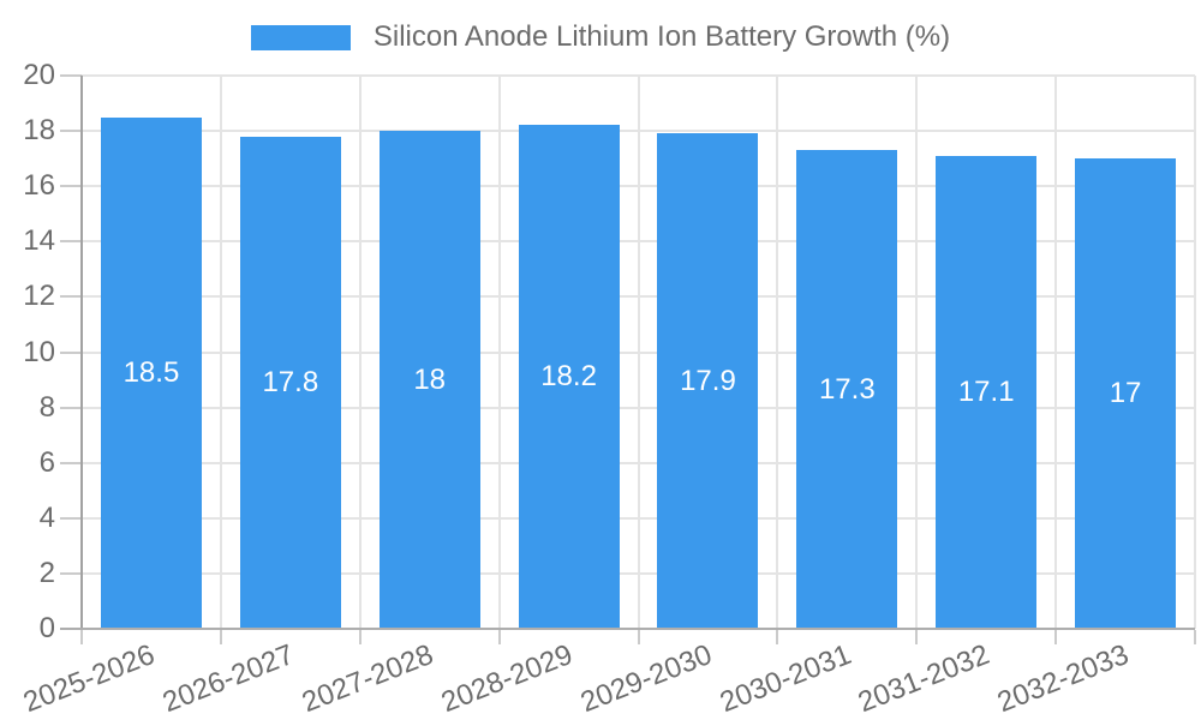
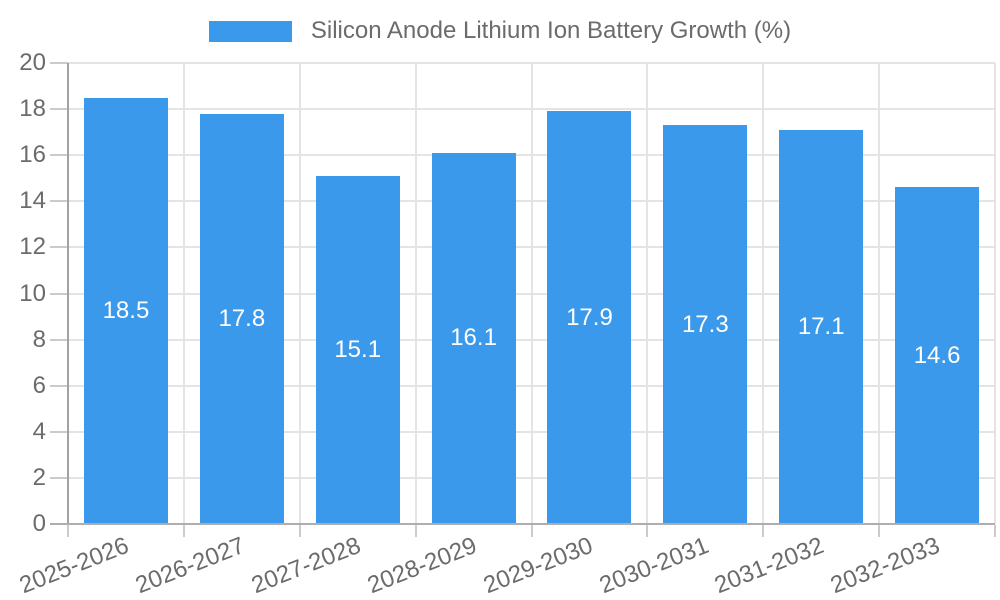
2027-2028: 18 -> 15.1
2028-2029: 18.2 -> 16.1
2032-2033: 17 -> 14.6
